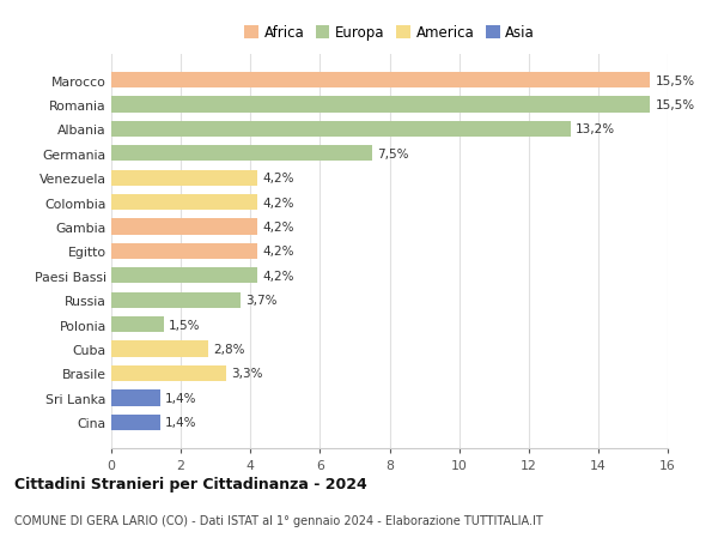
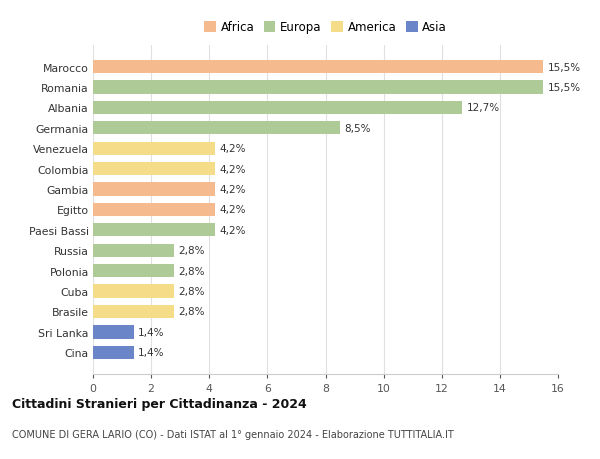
Albania: 13,2% -> 12,7%
Germania: 7,5% -> 8,5%
Russia: 3,7% -> 2,8%
Polonia: 1,5% -> 2,8%
Brasile: 3,3% -> 2,8%
